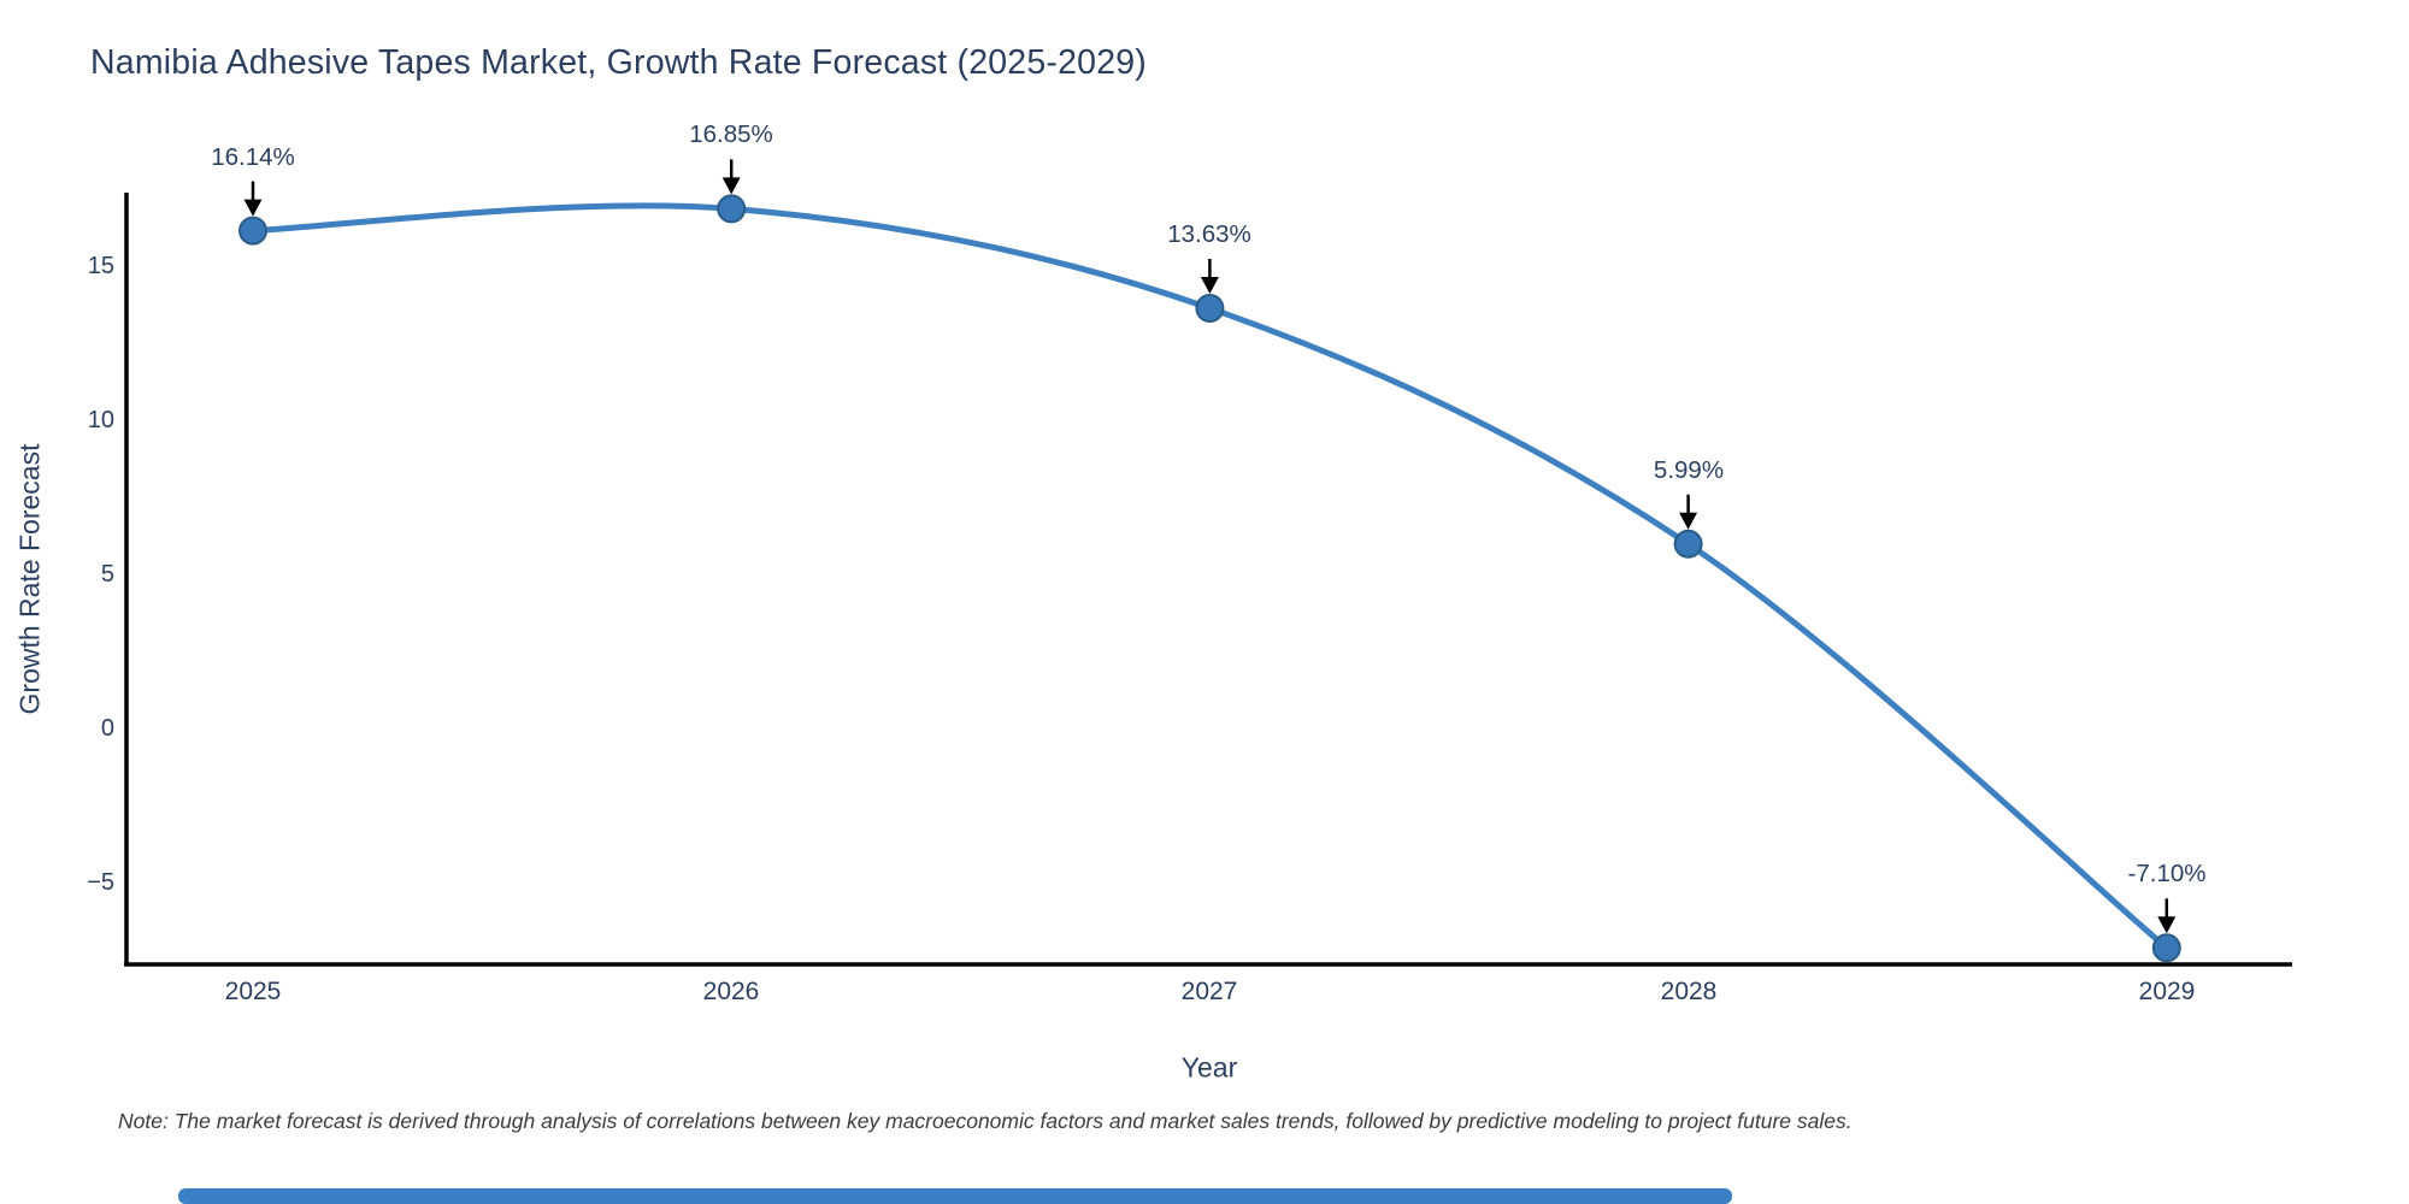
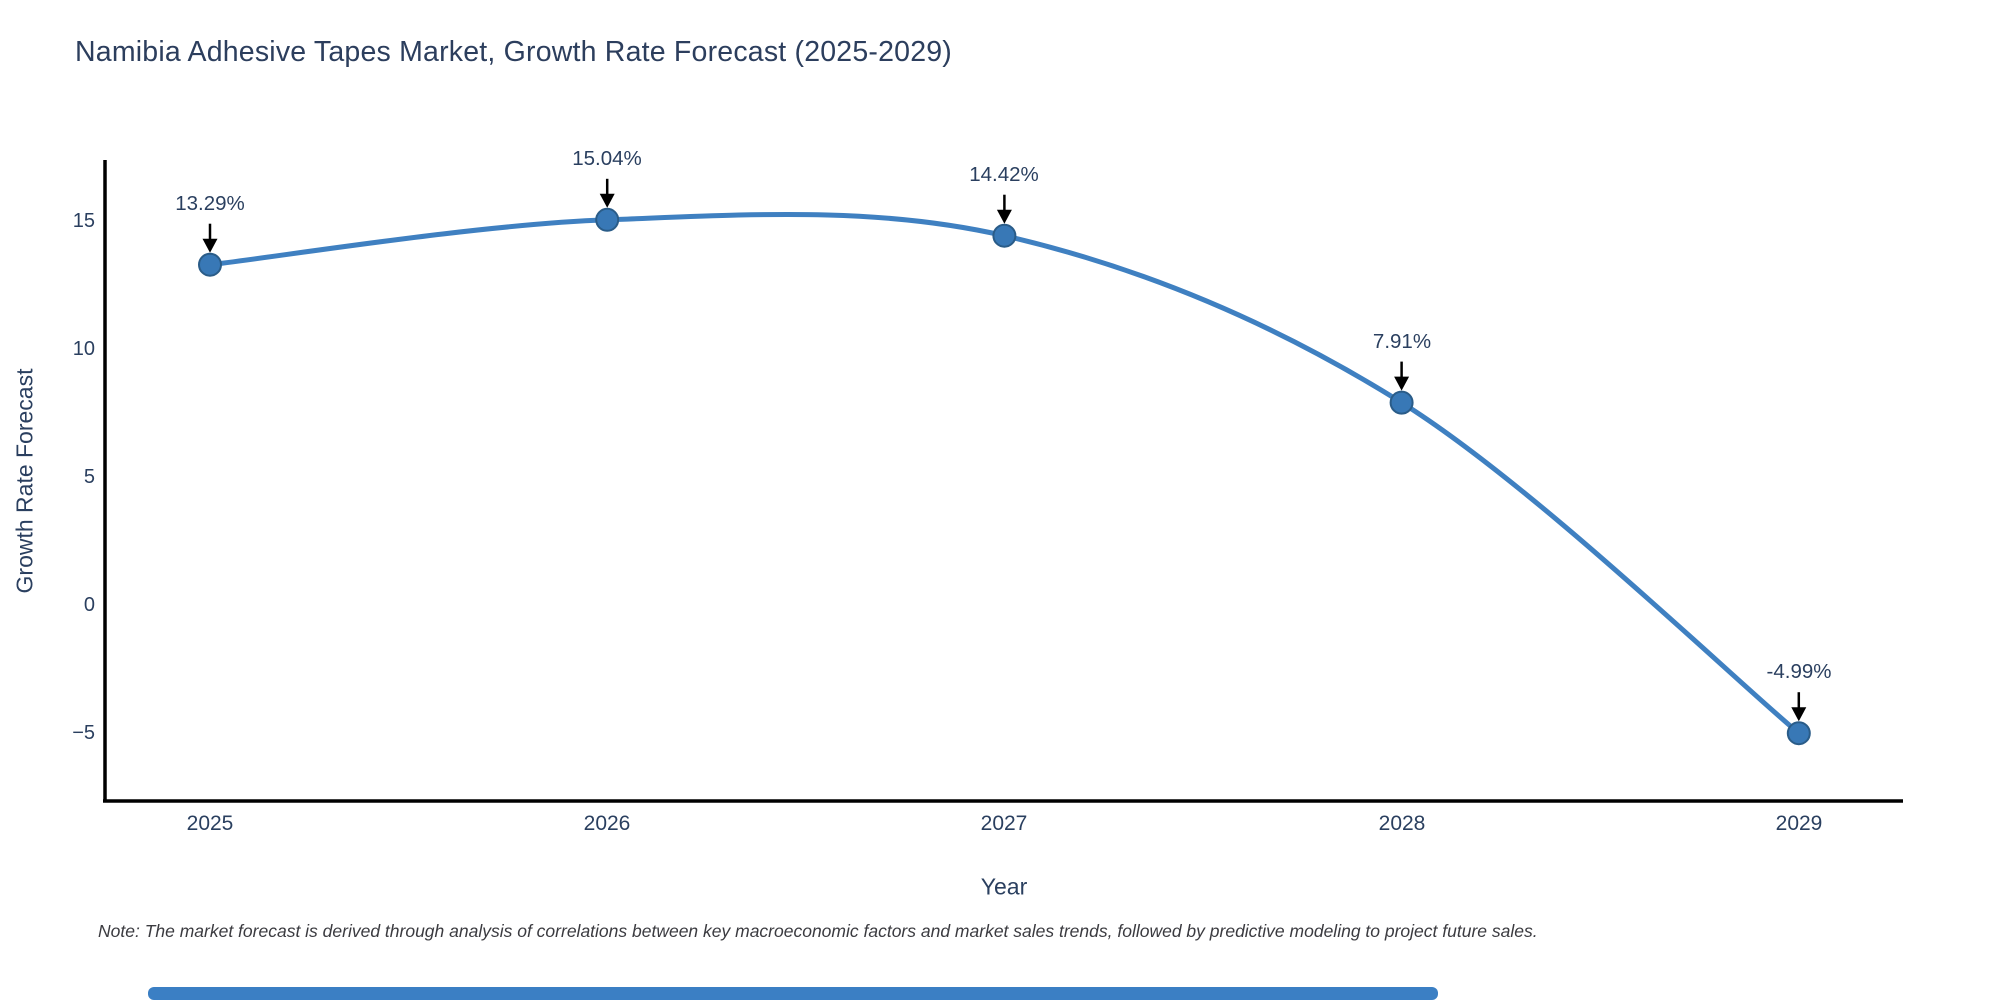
2025: 16.14% -> 13.29%
2026: 16.85% -> 15.04%
2027: 13.63% -> 14.42%
2028: 5.99% -> 7.91%
2029: -7.10% -> -4.99%
